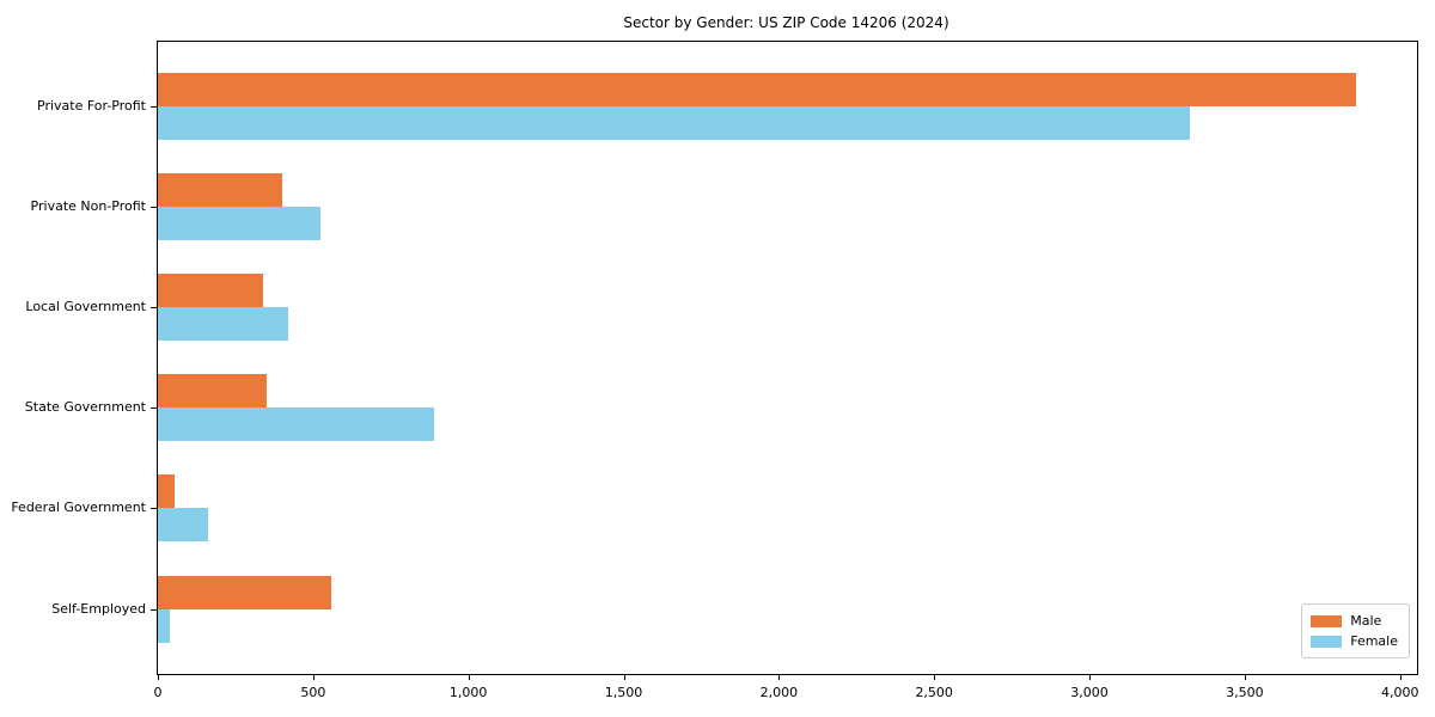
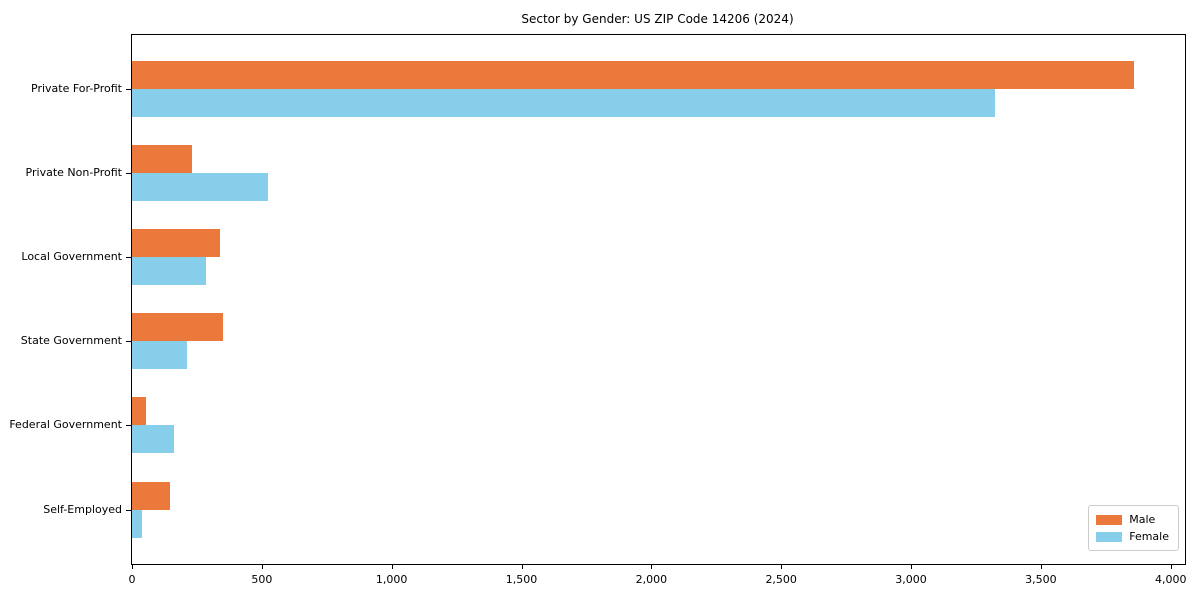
Male/Private Non-Profit: 400 -> 230
Female/Local Government: 420 -> 280
Female/State Government: 890 -> 210
Male/Self-Employed: 560 -> 140
